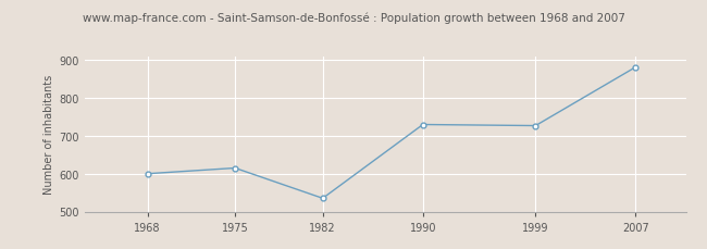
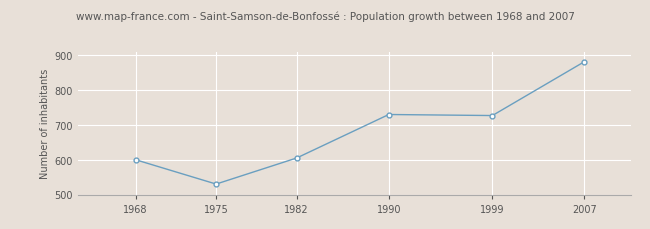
1975: 615 -> 530
1982: 535 -> 605
